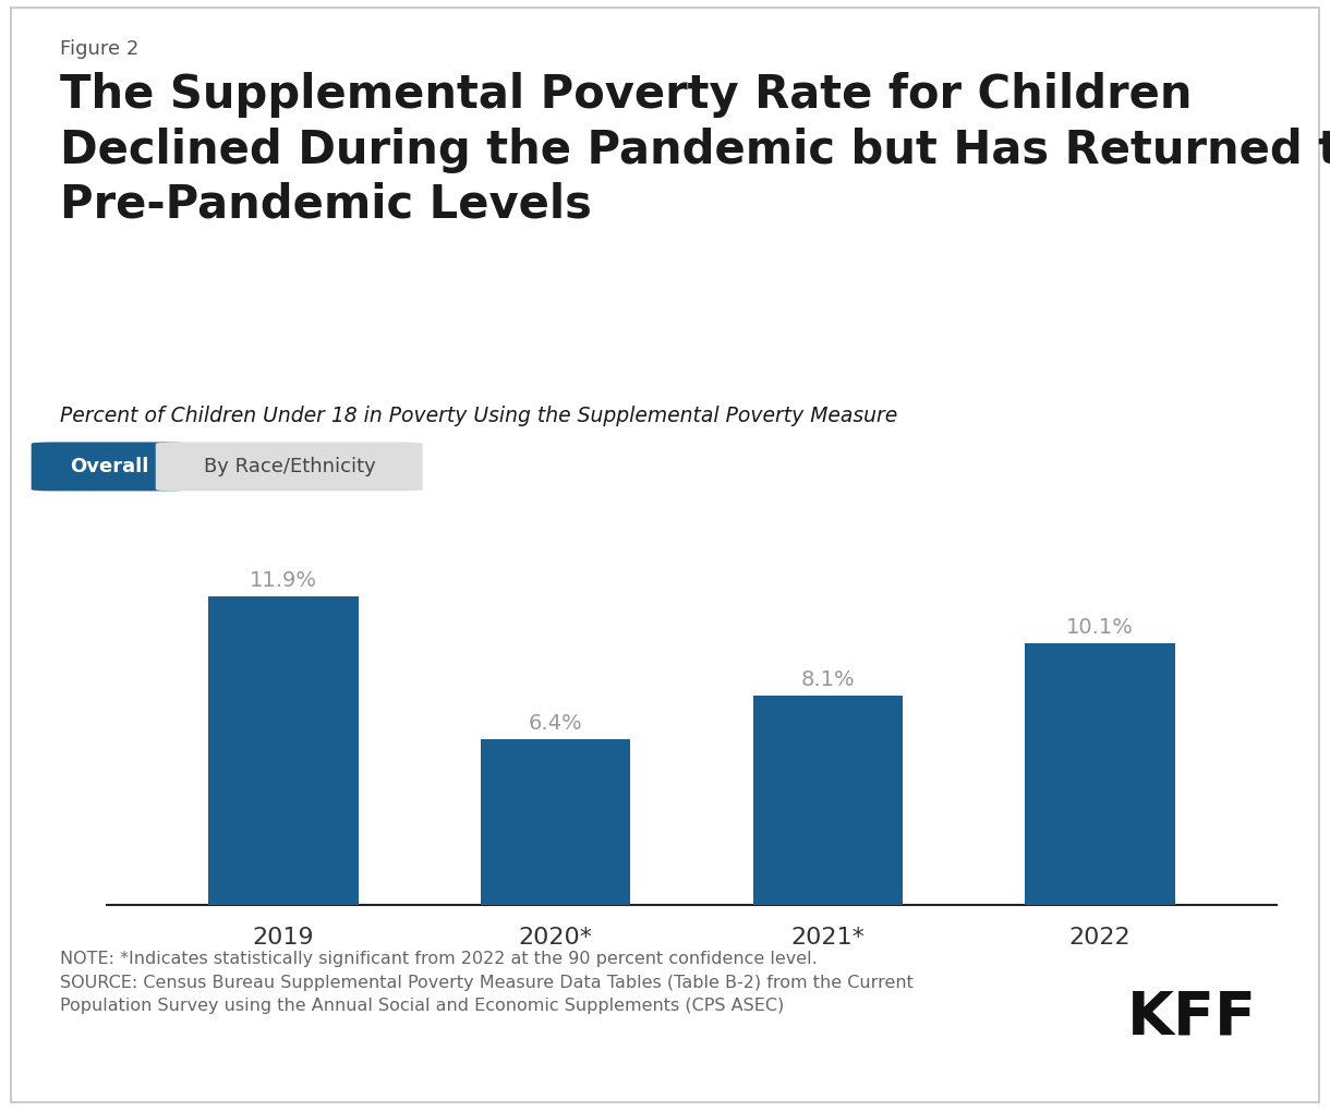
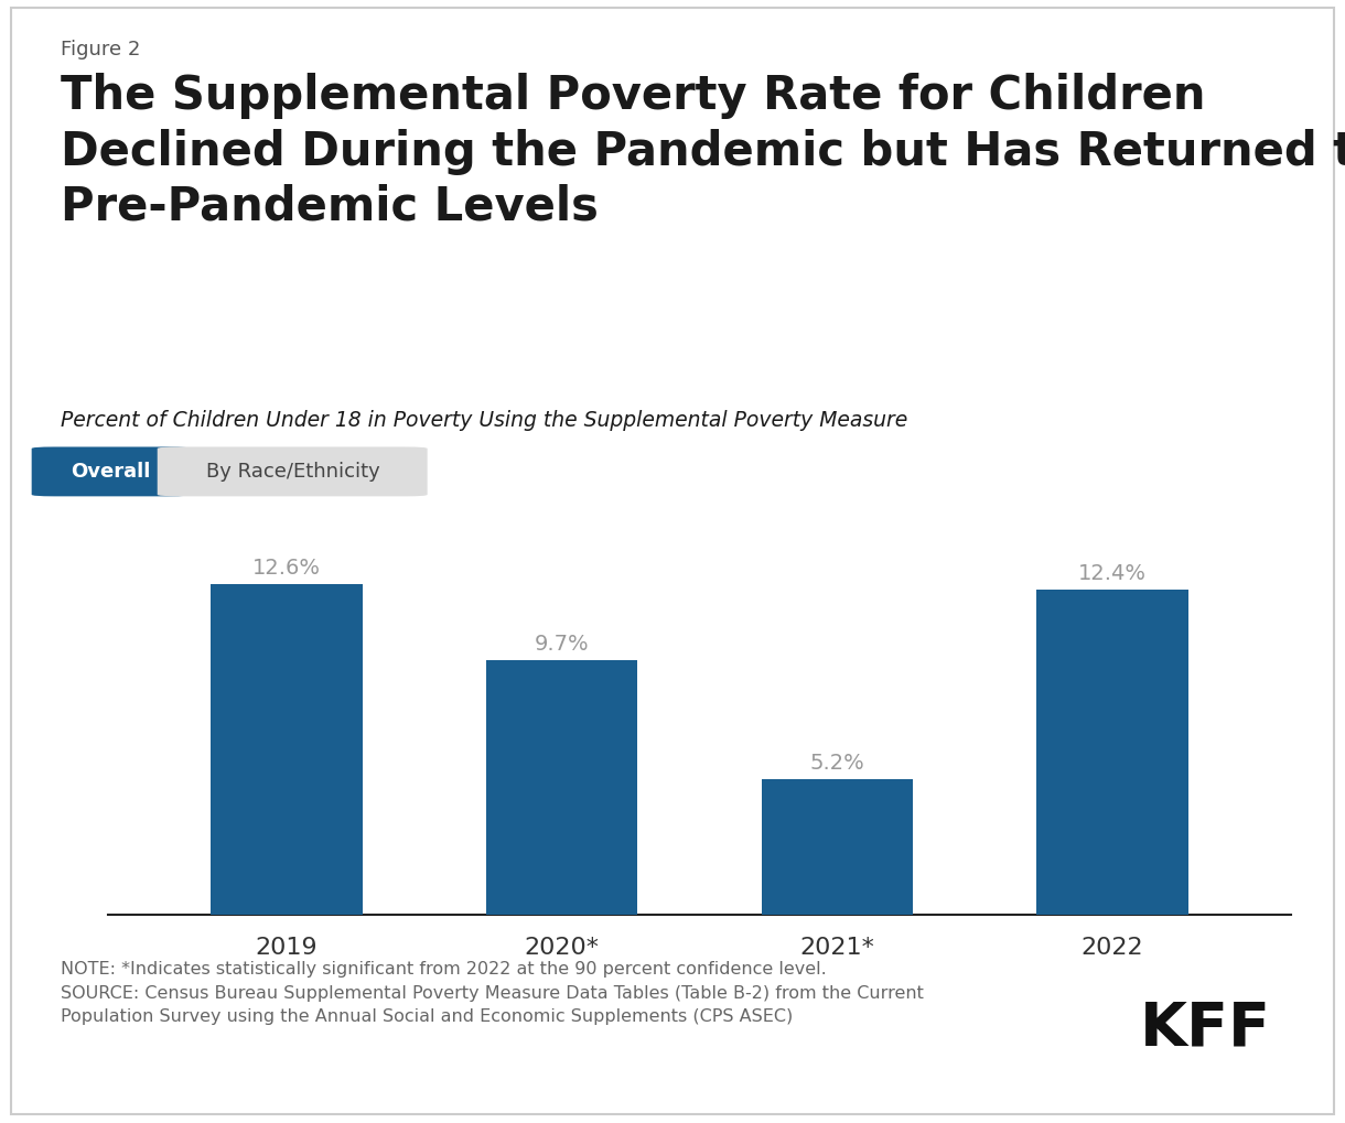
2019: 11.9% -> 12.6%
2020*: 6.4% -> 9.7%
2021*: 8.1% -> 5.2%
2022: 10.1% -> 12.4%
